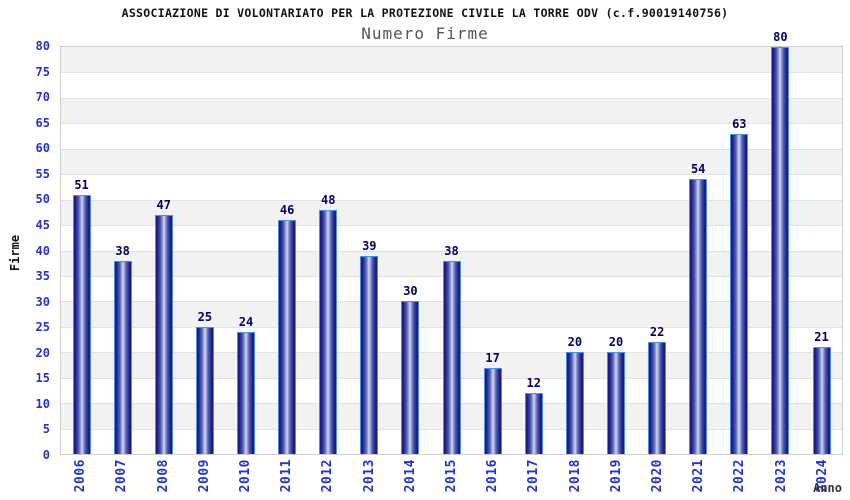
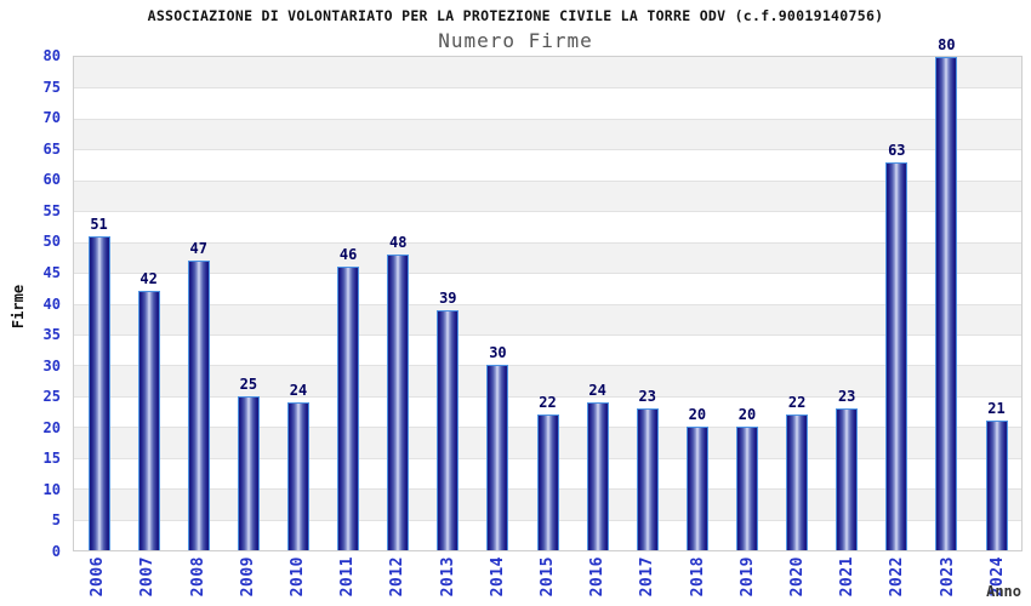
2007: 38 -> 42
2015: 38 -> 22
2016: 17 -> 24
2017: 12 -> 23
2021: 54 -> 23
